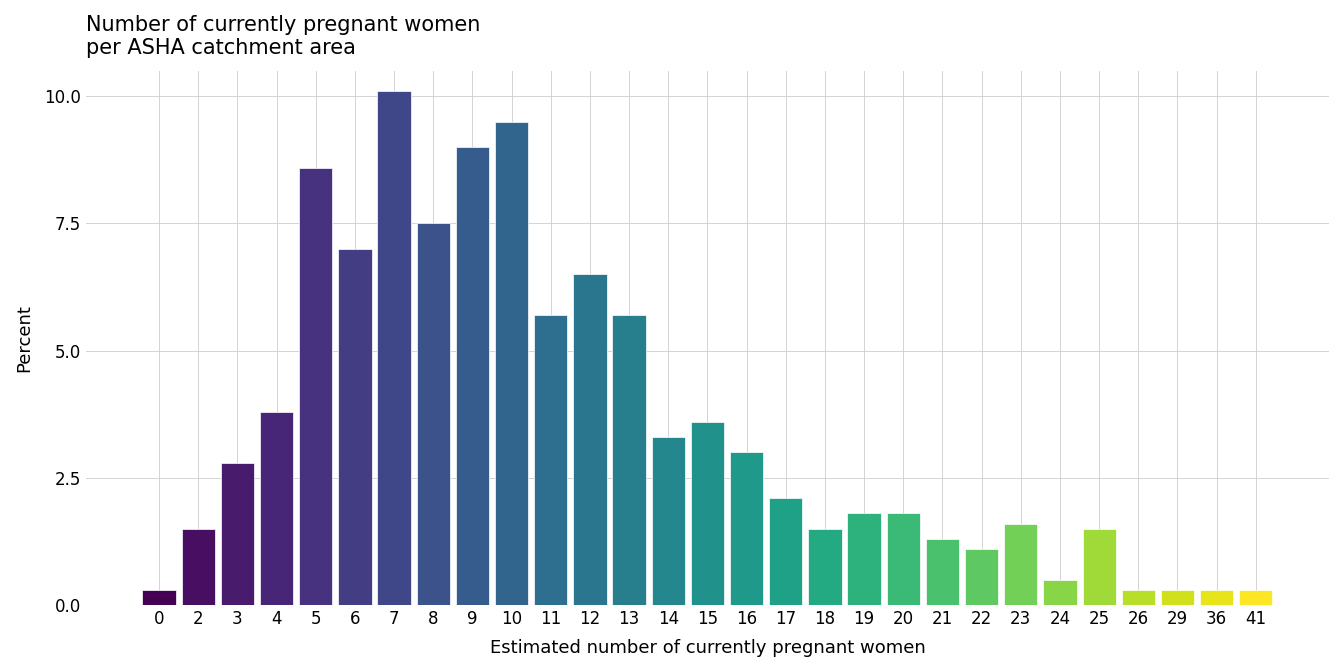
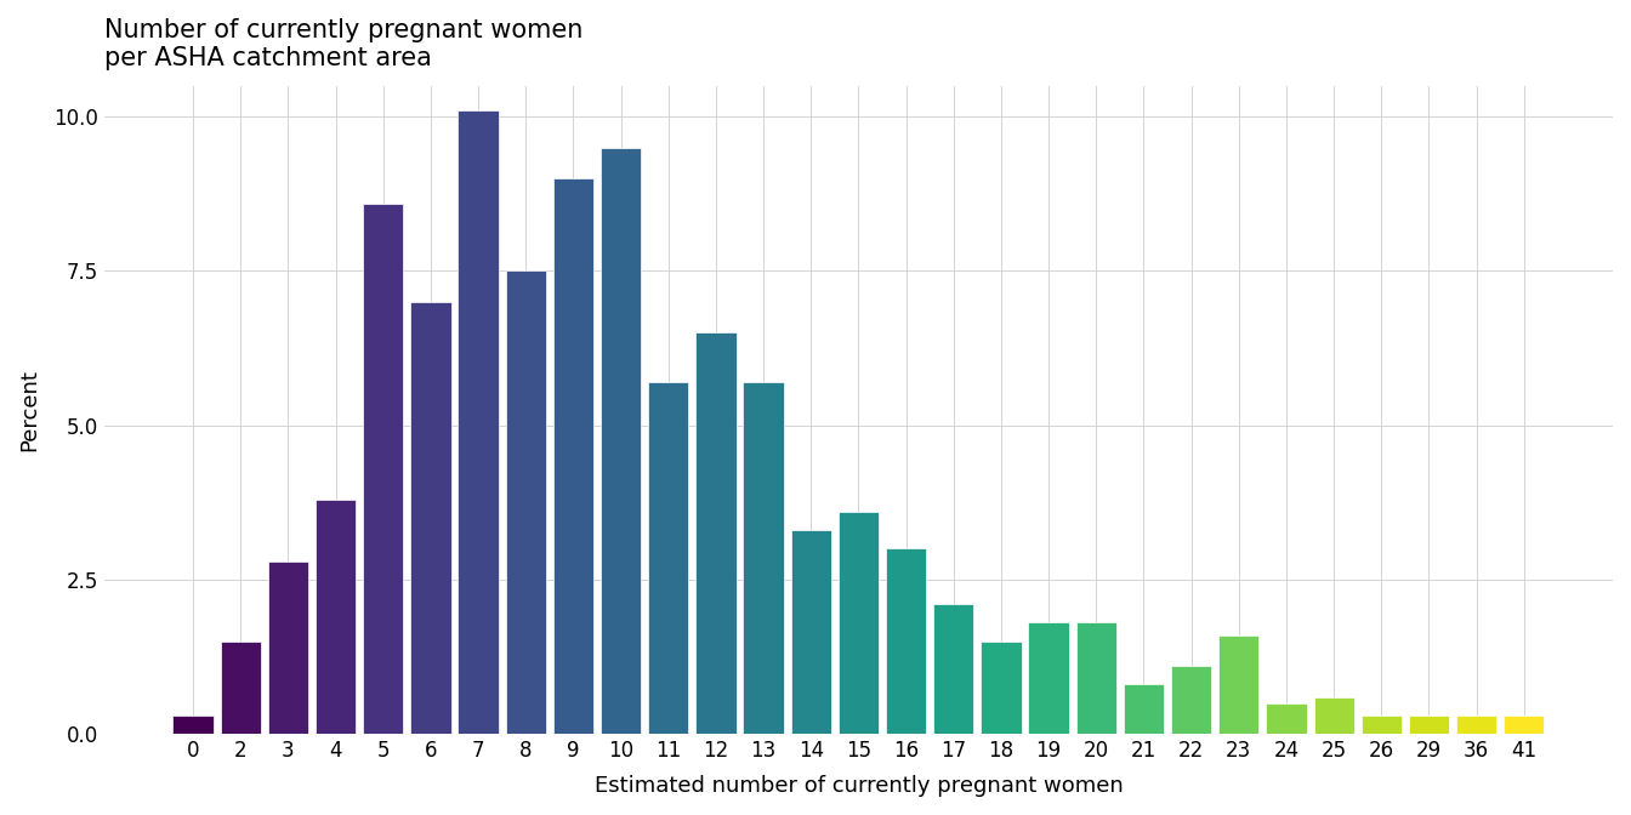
21: 1.3 -> 0.8
25: 1.5 -> 0.6
